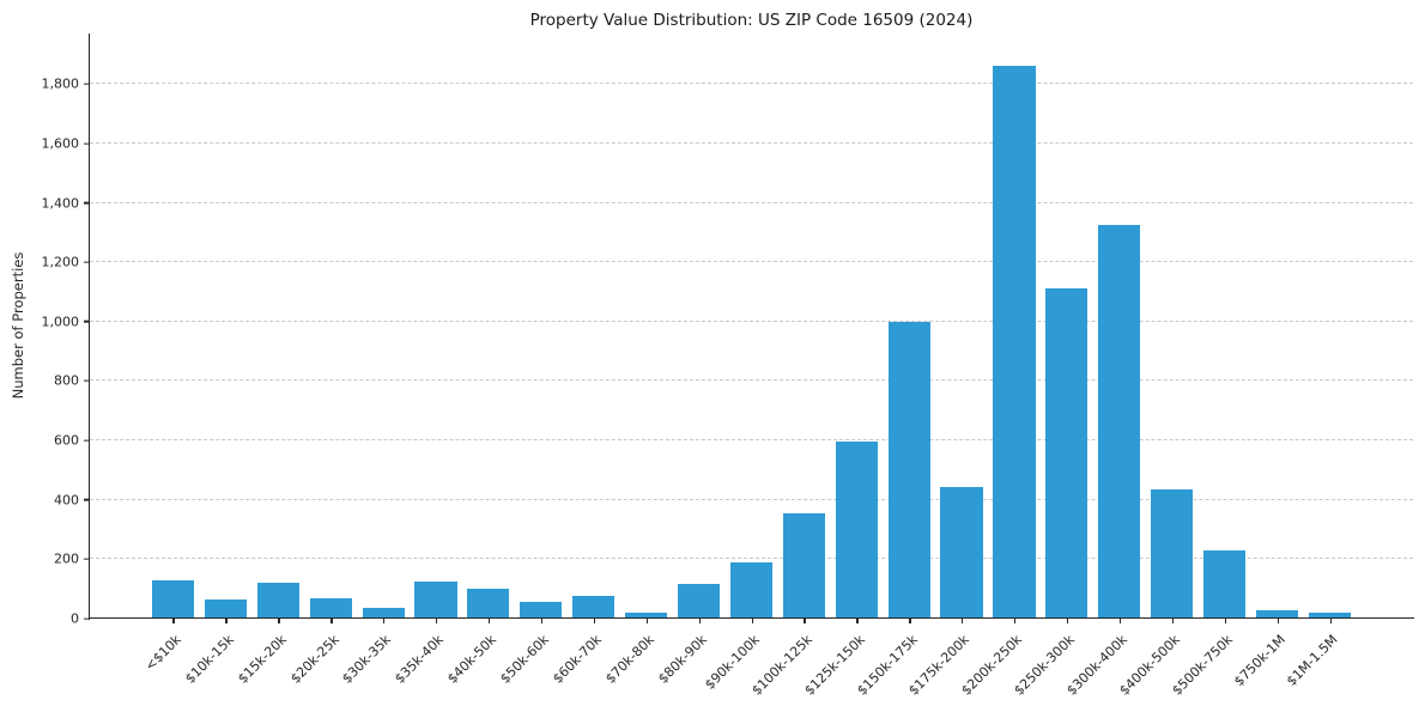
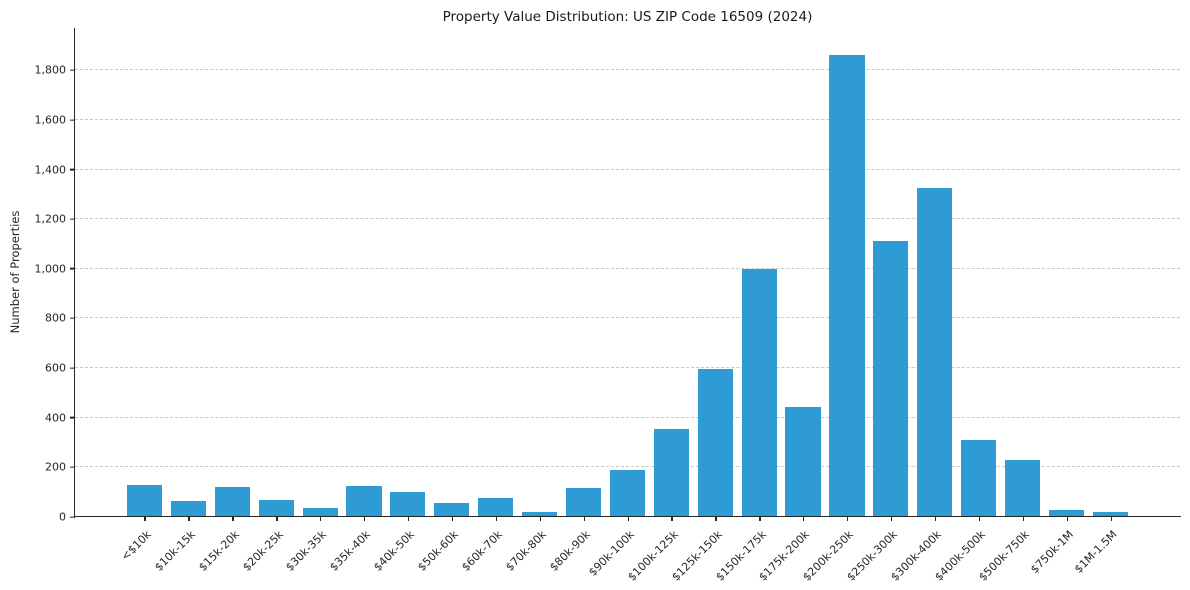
$400k-500k: 440 -> 310
